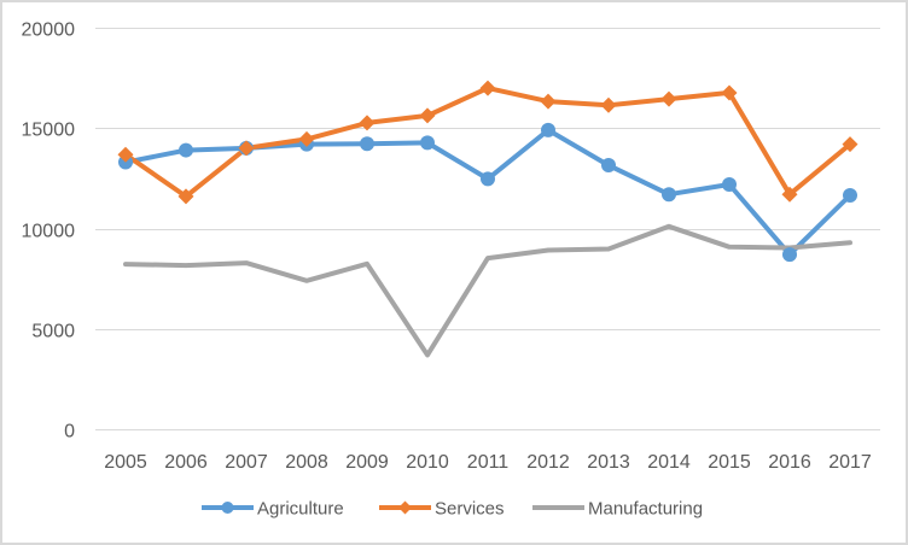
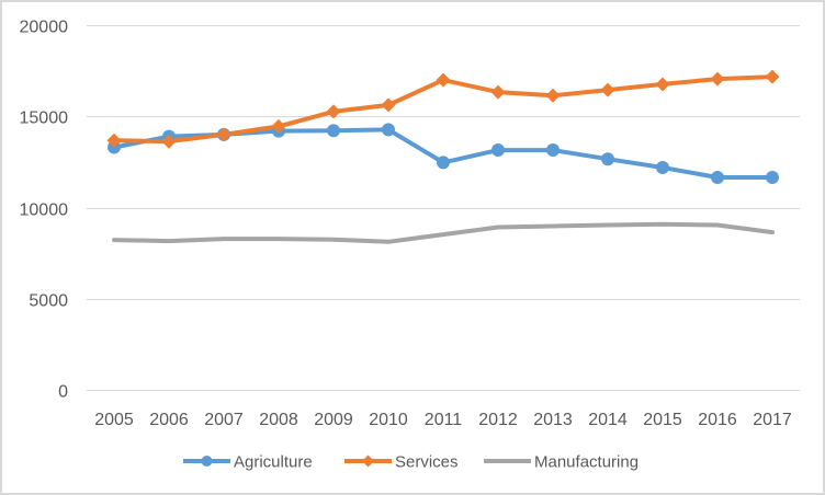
Services/2006: 11600 -> 13600
Manufacturing/2008: 7400 -> 8300
Manufacturing/2010: 3700 -> 8100
Agriculture/2012: 14900 -> 13200
Agriculture/2014: 11700 -> 12700
Manufacturing/2014: 10100 -> 9000
Agriculture/2016: 8700 -> 11600
Services/2016: 11700 -> 17000
Services/2017: 14200 -> 17200
Manufacturing/2017: 9300 -> 8600
